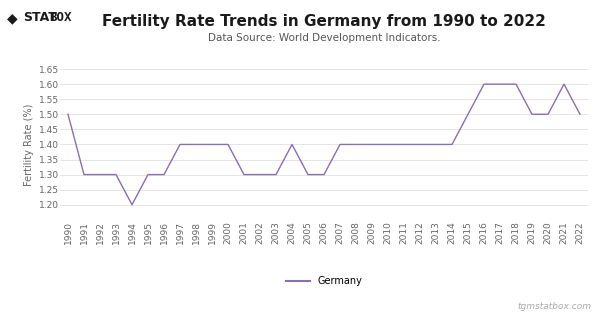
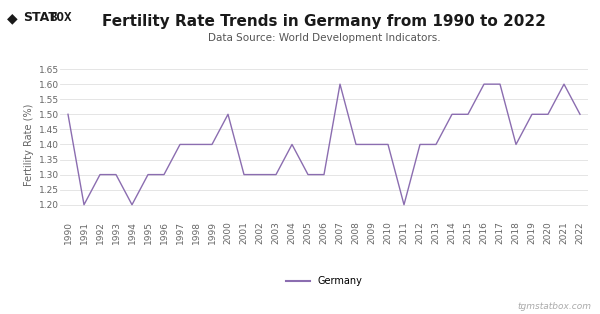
1991: 1.3 -> 1.2
2000: 1.4 -> 1.5
2007: 1.4 -> 1.6
2011: 1.4 -> 1.2
2014: 1.4 -> 1.5
2018: 1.6 -> 1.4
